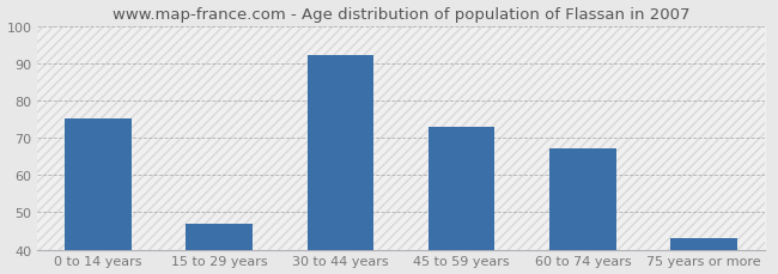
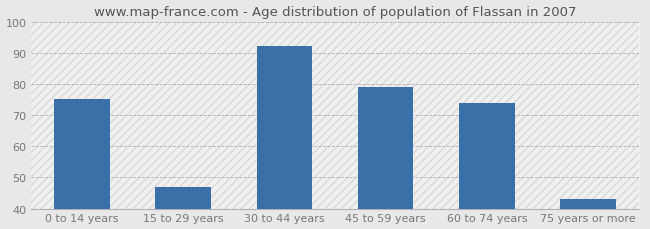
45 to 59 years: 73 -> 79
60 to 74 years: 67 -> 74
